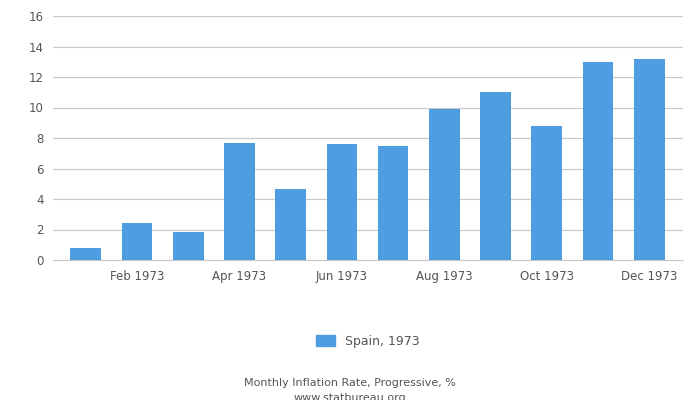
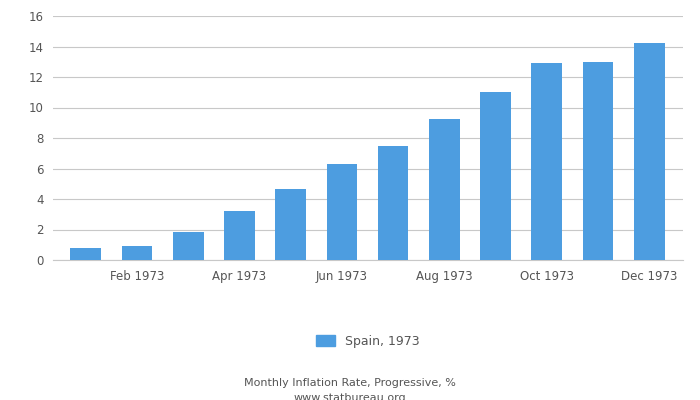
Feb 1973: 2.4 -> 0.9
Apr 1973: 7.7 -> 3.2
Jun 1973: 7.6 -> 6.3
Aug 1973: 9.9 -> 9.2
Oct 1973: 8.8 -> 12.9
Dec 1973: 13.2 -> 14.2
